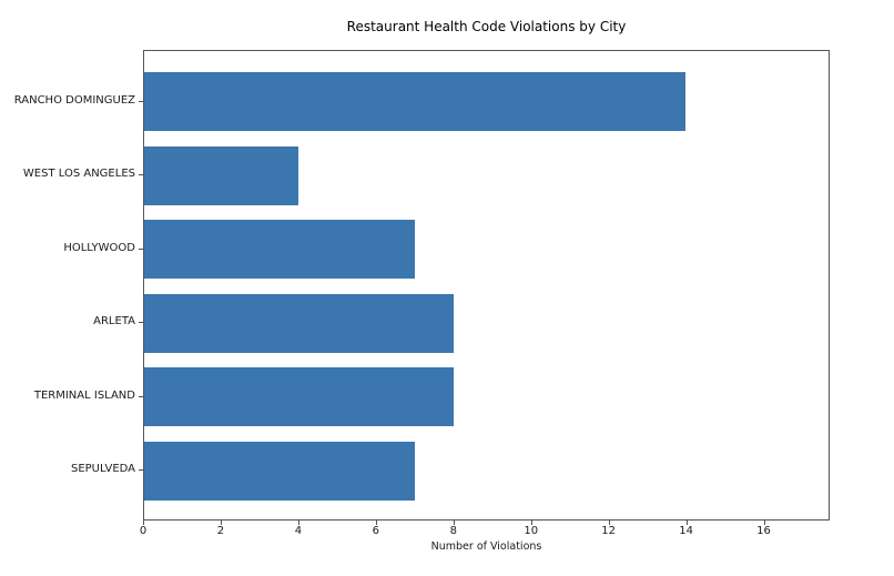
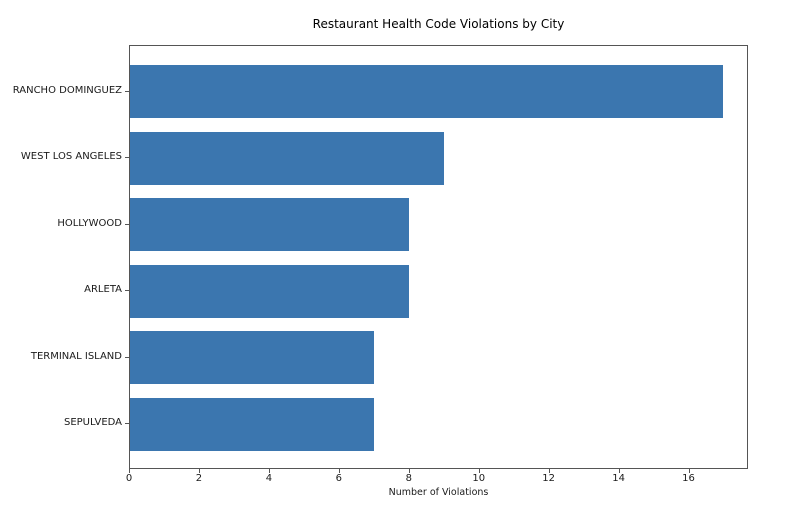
RANCHO DOMINGUEZ: 14 -> 17
WEST LOS ANGELES: 4 -> 9
HOLLYWOOD: 7 -> 8
TERMINAL ISLAND: 8 -> 7
